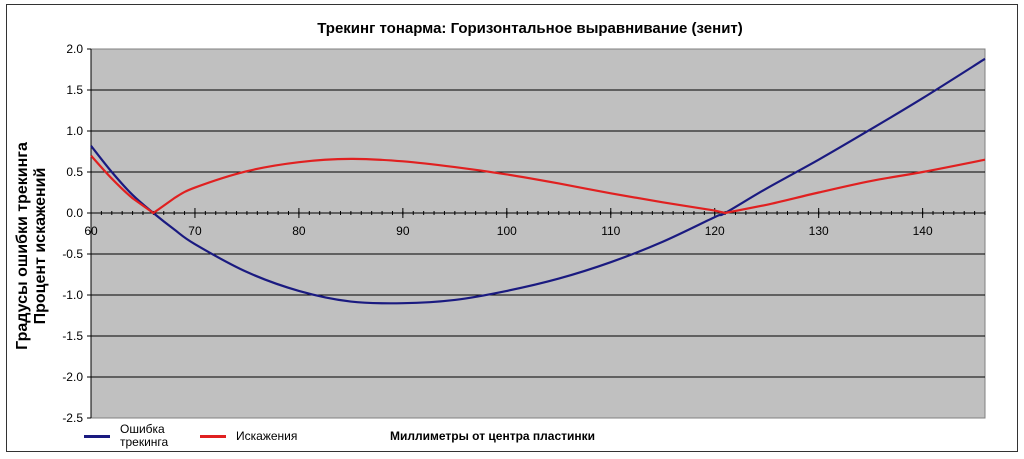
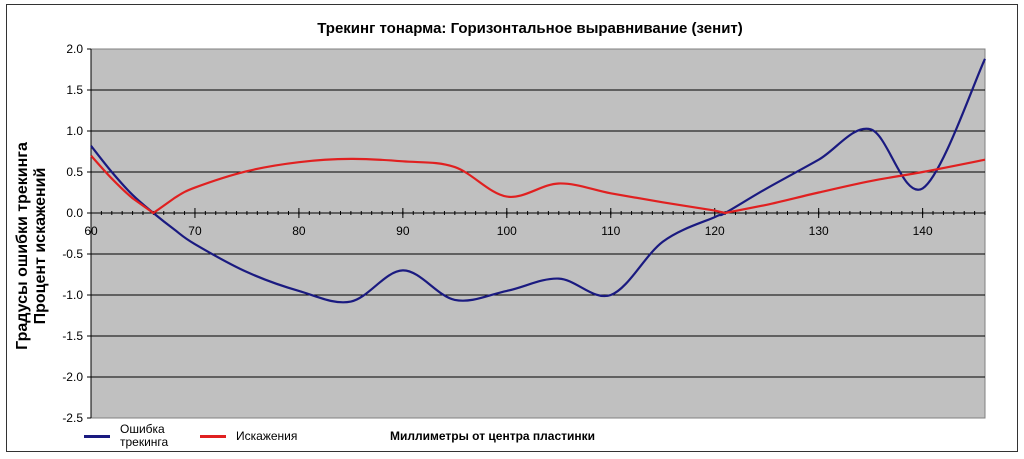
Ошибка трекинга/90: -1.1 -> -0.7
Искажения/100: 0.5 -> 0.2
Ошибка трекинга/110: -0.6 -> -1.0
Ошибка трекинга/140: 1.4 -> 0.3
